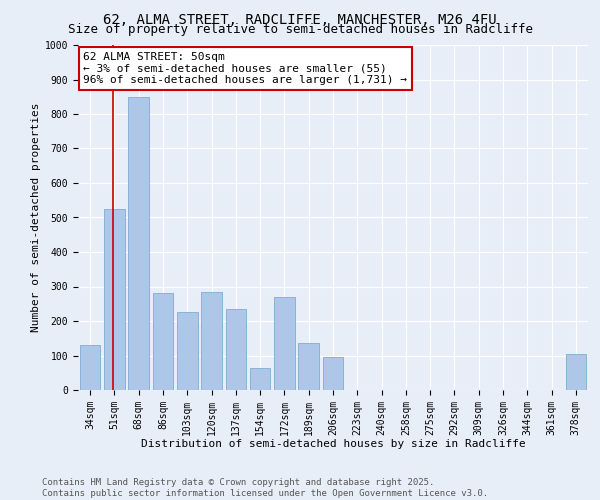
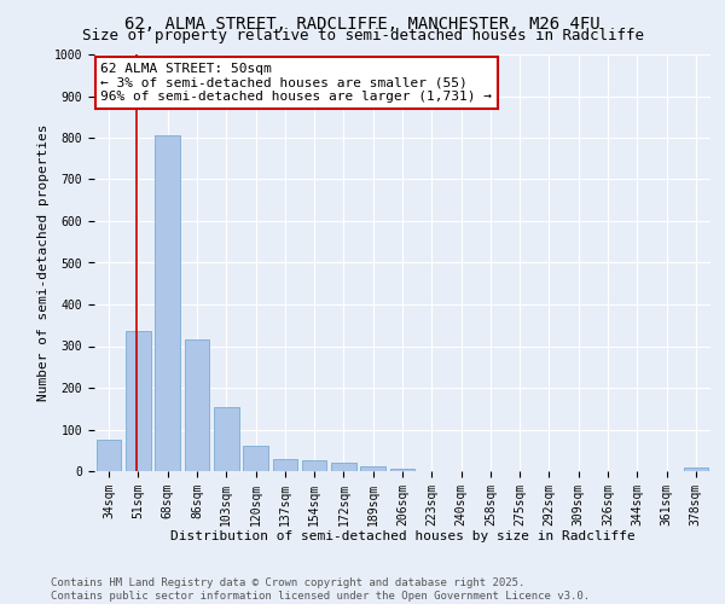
34sqm: 130 -> 75
51sqm: 525 -> 335
68sqm: 850 -> 805
86sqm: 280 -> 315
103sqm: 225 -> 155
120sqm: 285 -> 60
137sqm: 235 -> 30
154sqm: 65 -> 25
172sqm: 270 -> 20
189sqm: 135 -> 12
206sqm: 95 -> 7
378sqm: 105 -> 8
